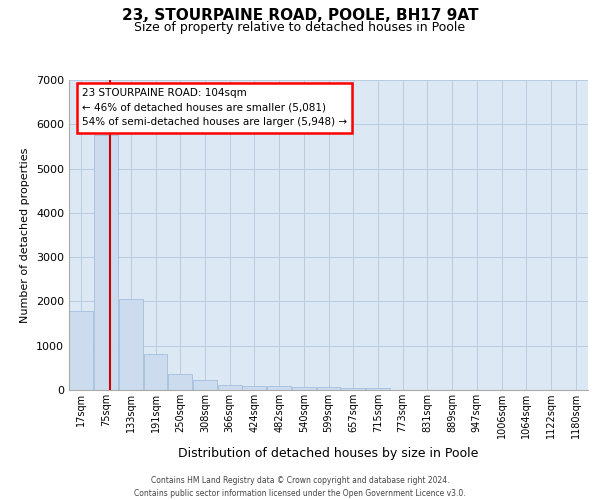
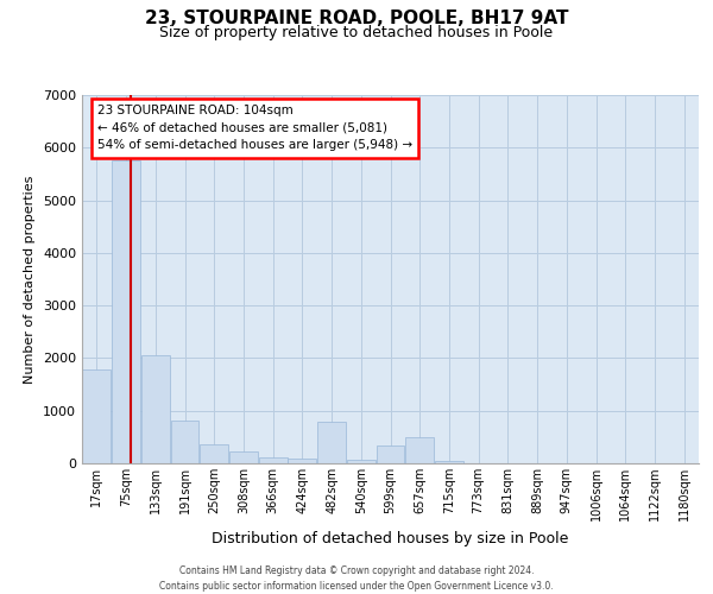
482sqm: 80 -> 800
599sqm: 60 -> 350
657sqm: 60 -> 500
